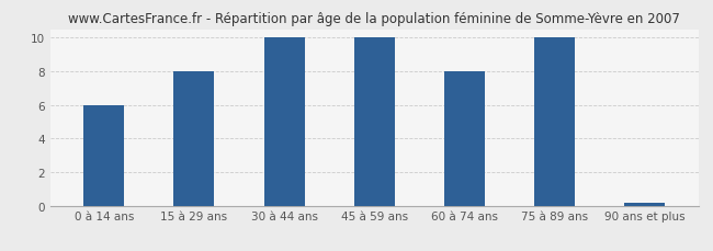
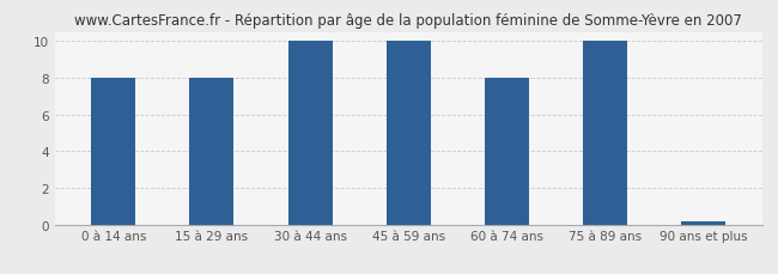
0 à 14 ans: 6.0 -> 8.0
